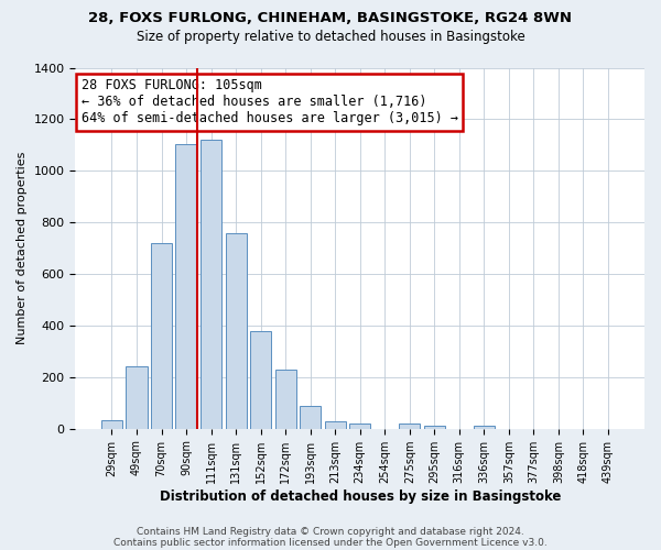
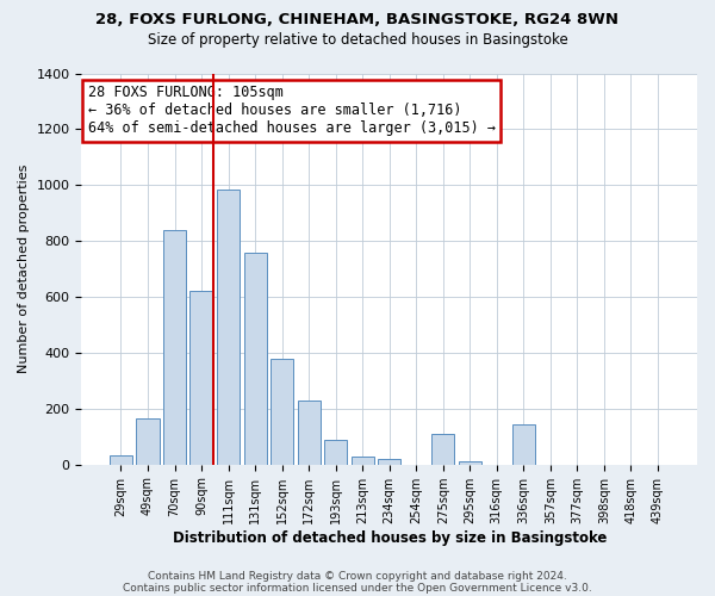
49sqm: 240 -> 165
70sqm: 720 -> 840
90sqm: 1105 -> 620
111sqm: 1120 -> 985
275sqm: 20 -> 110
336sqm: 10 -> 145
